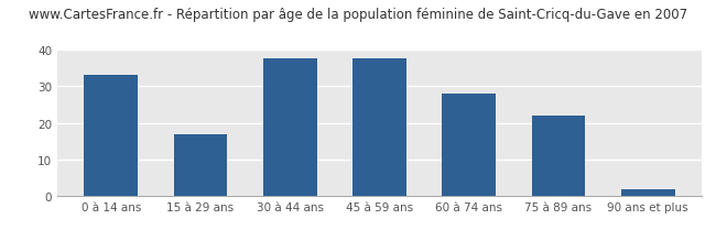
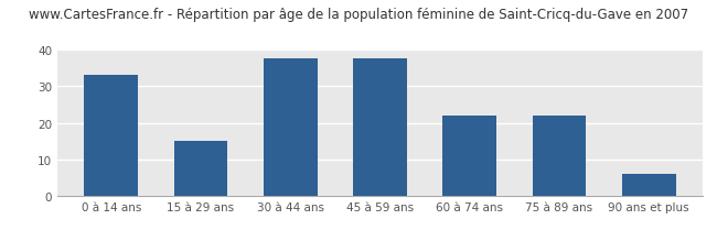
15 à 29 ans: 17.0 -> 15.0
60 à 74 ans: 28.0 -> 22.0
90 ans et plus: 2.0 -> 6.0
